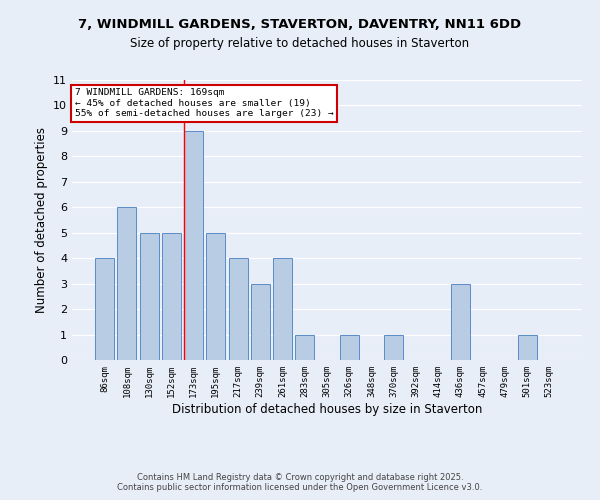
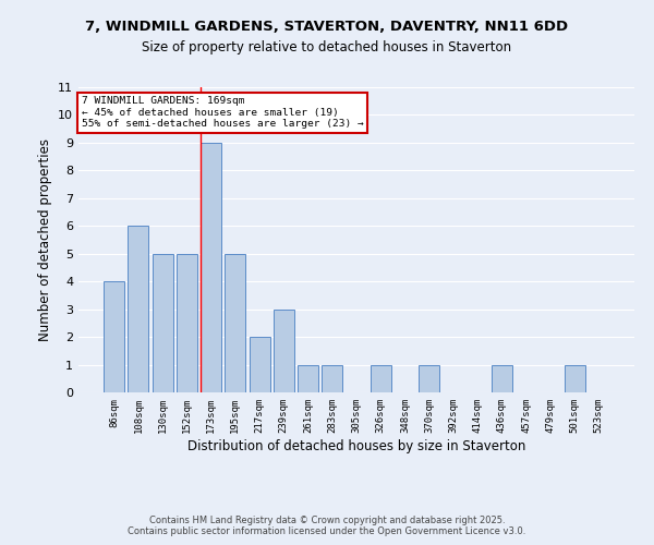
217sqm: 4 -> 2
261sqm: 4 -> 1
436sqm: 3 -> 1
